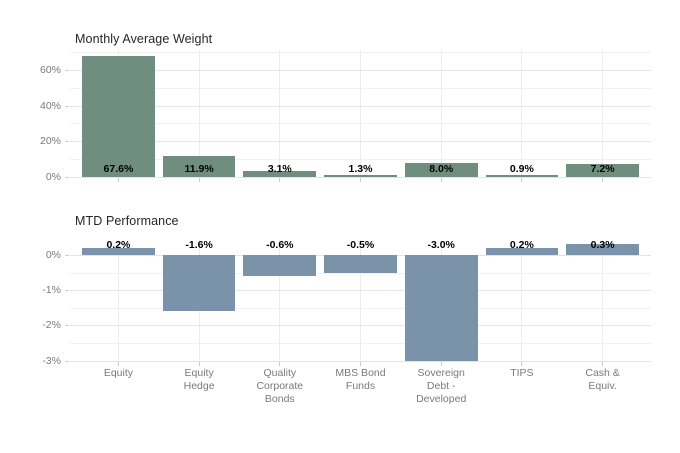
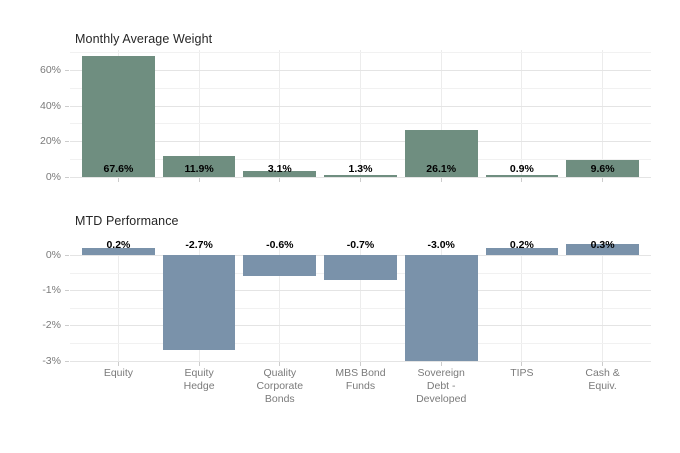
Monthly Average Weight/Sovereign Debt - Developed: 8.0% -> 26.1%
Monthly Average Weight/Cash & Equiv.: 7.2% -> 9.6%
MTD Performance/Equity Hedge: -1.6% -> -2.7%
MTD Performance/MBS Bond Funds: -0.5% -> -0.7%
